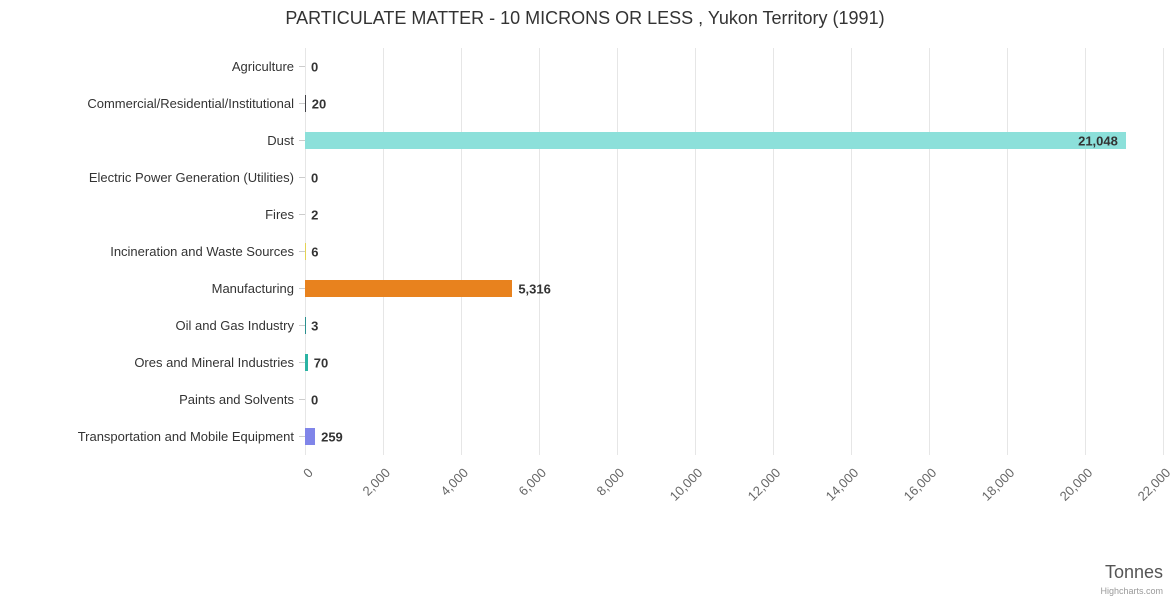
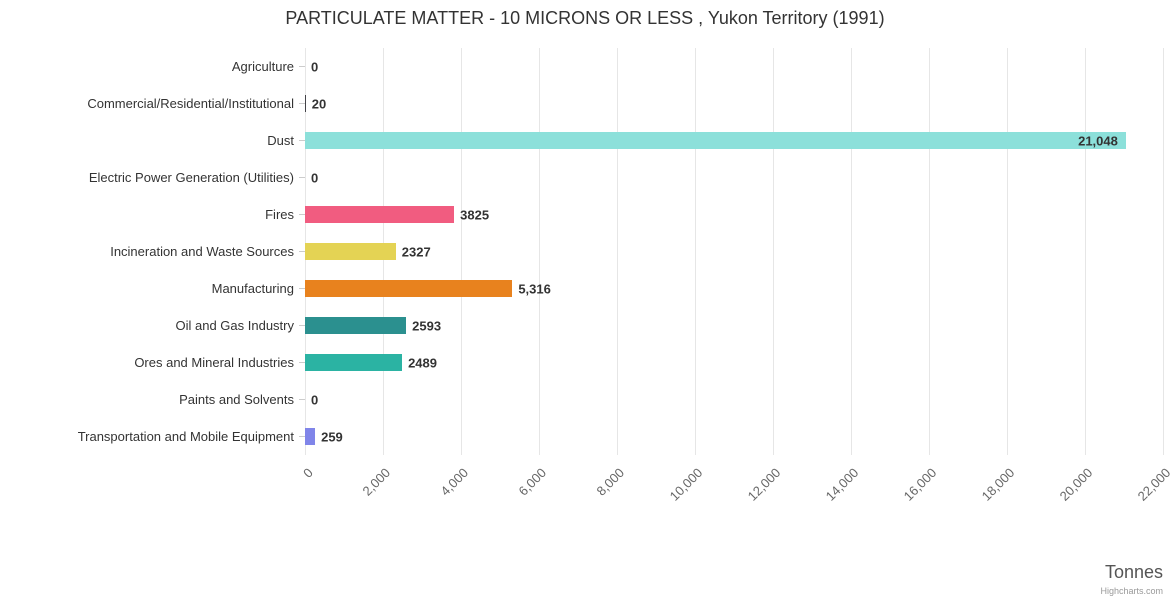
Fires: 2 -> 3825
Incineration and Waste Sources: 6 -> 2327
Oil and Gas Industry: 3 -> 2593
Ores and Mineral Industries: 70 -> 2489
